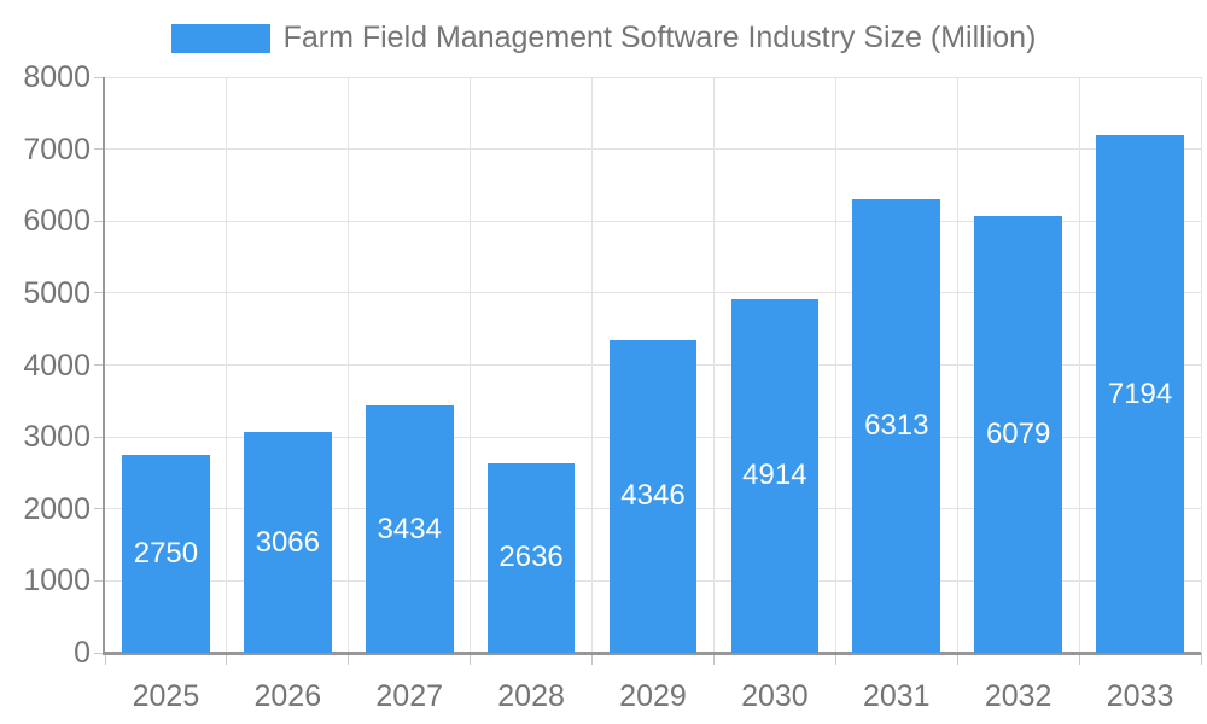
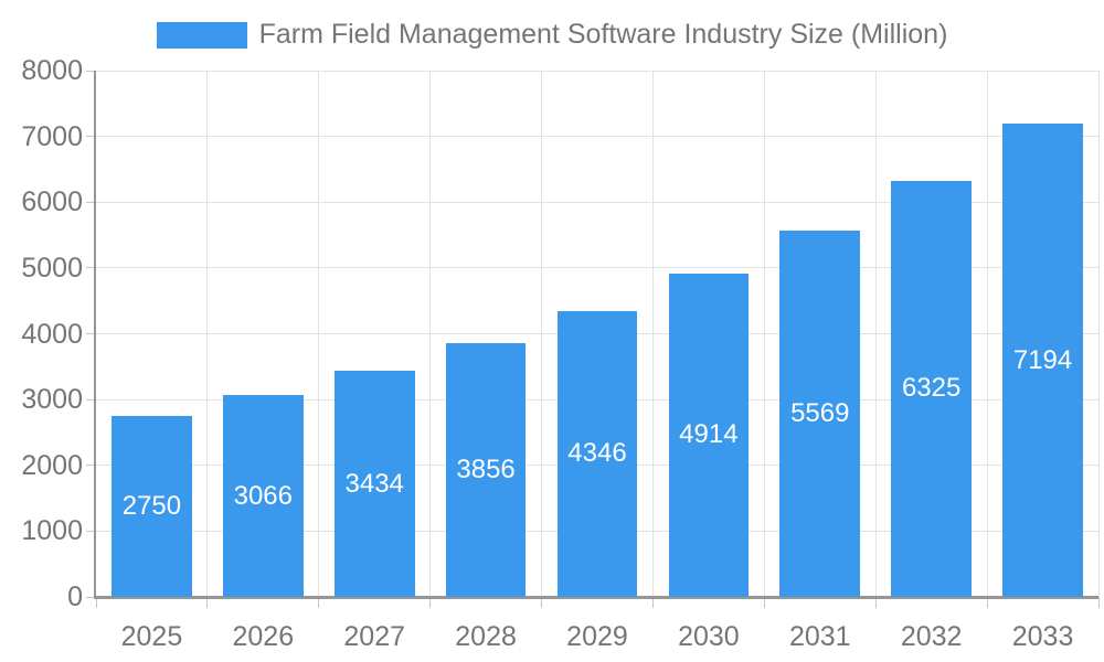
2028: 2636 -> 3856
2031: 6313 -> 5569
2032: 6079 -> 6325
